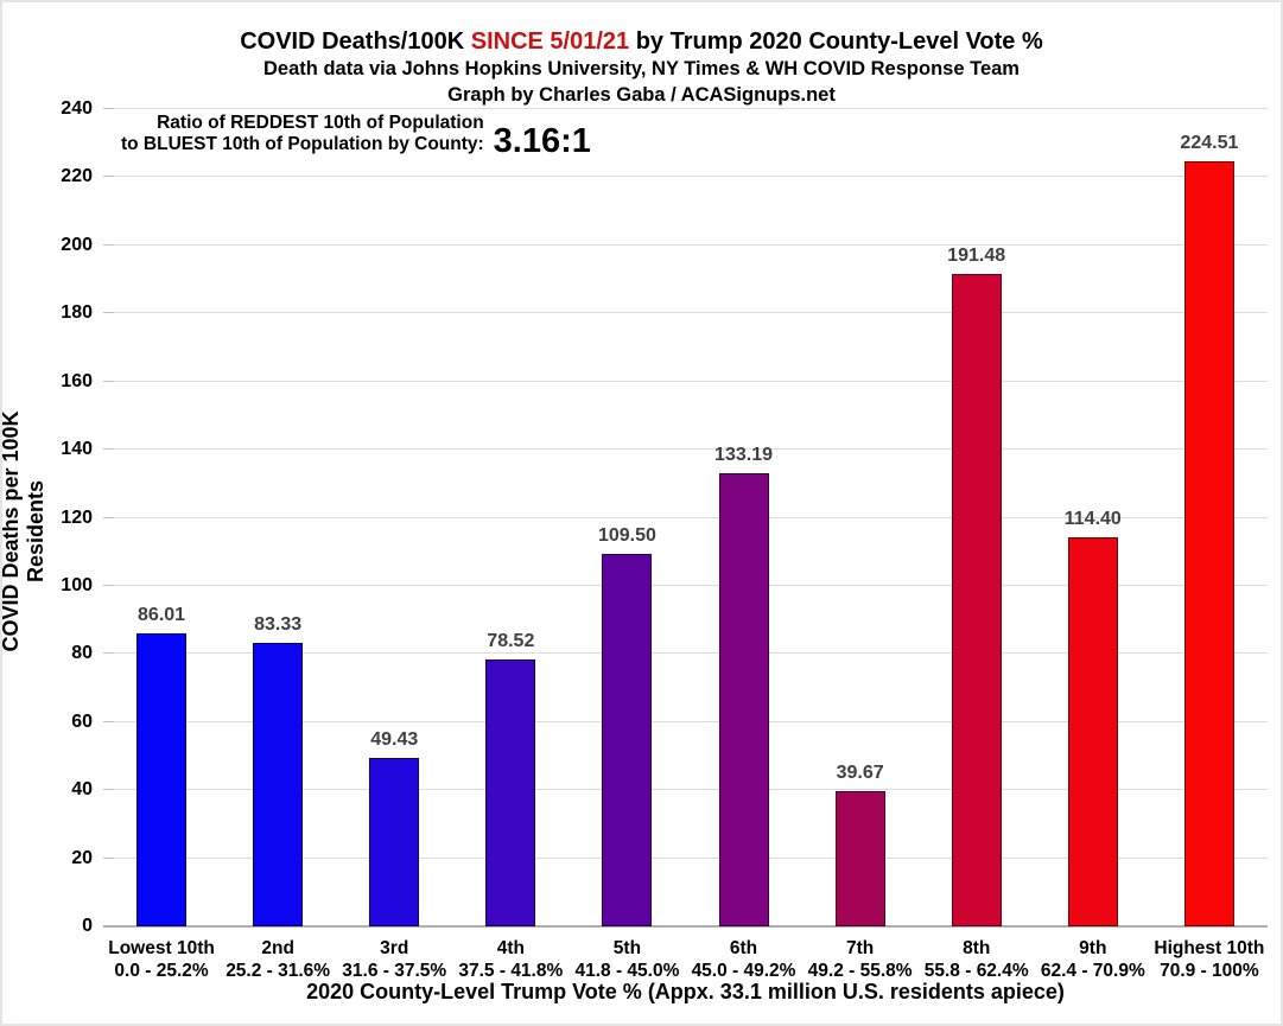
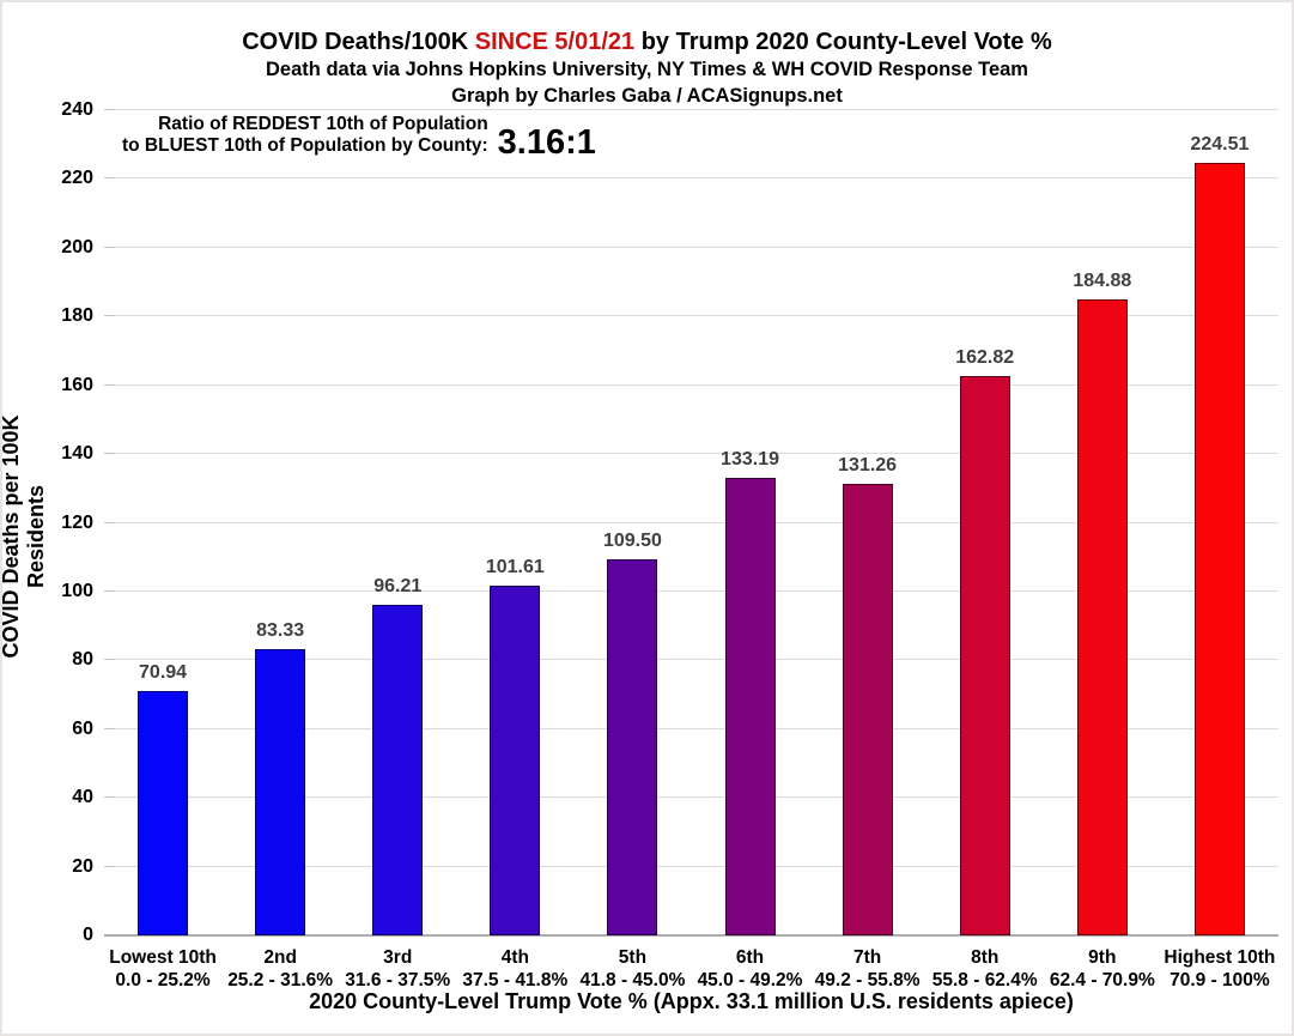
Lowest 10th: 86.01 -> 70.94
3rd: 49.43 -> 96.21
4th: 78.52 -> 101.61
7th: 39.67 -> 131.26
8th: 191.48 -> 162.82
9th: 114.40 -> 184.88
